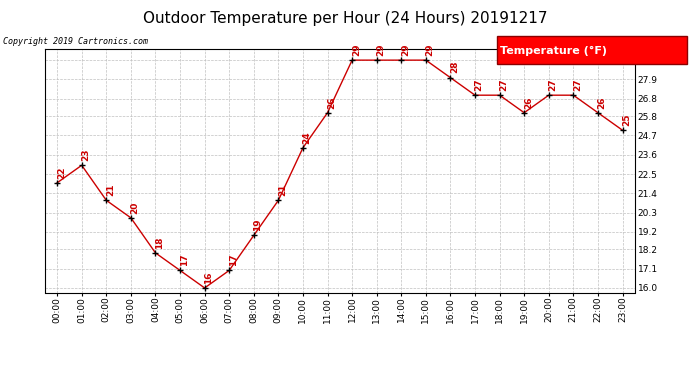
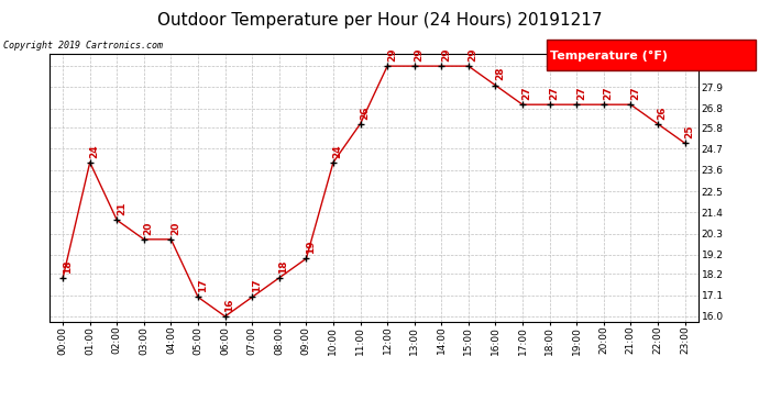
00:00: 22 -> 18
01:00: 23 -> 24
04:00: 18 -> 20
08:00: 19 -> 18
09:00: 21 -> 19
19:00: 26 -> 27
